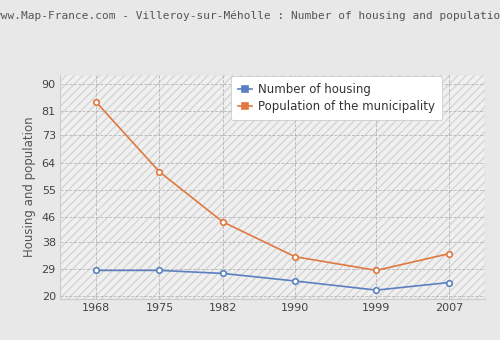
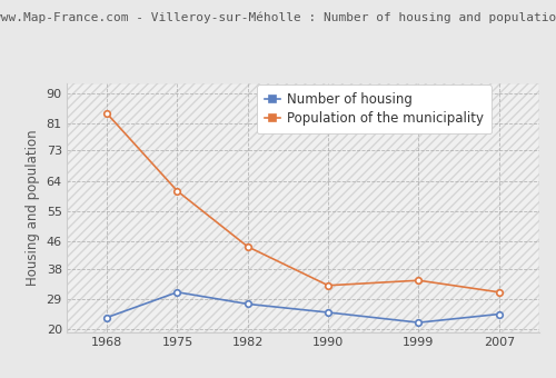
Number of housing/1968: 28.5 -> 23.5
Number of housing/1975: 28.5 -> 31.0
Population of the municipality/1999: 28.5 -> 34.5
Population of the municipality/2007: 34.0 -> 31.0
